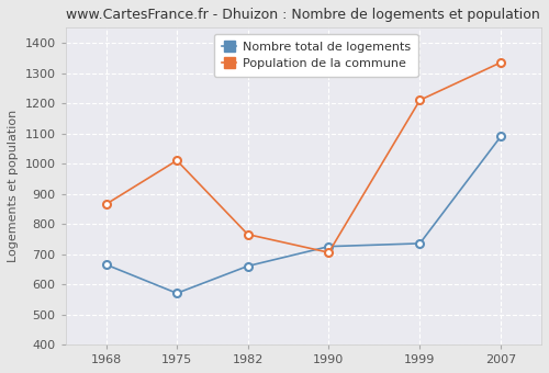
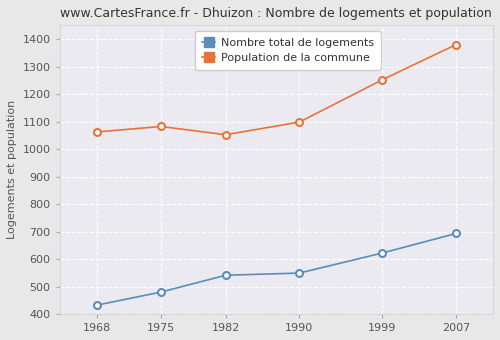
Nombre total de logements/1968: 665 -> 432
Population de la commune/1968: 865 -> 1062
Nombre total de logements/1975: 570 -> 480
Population de la commune/1975: 1010 -> 1082
Nombre total de logements/1982: 660 -> 541
Population de la commune/1982: 765 -> 1052
Nombre total de logements/1990: 725 -> 549
Population de la commune/1990: 705 -> 1098
Nombre total de logements/1999: 735 -> 622
Population de la commune/1999: 1210 -> 1252
Nombre total de logements/2007: 1090 -> 693
Population de la commune/2007: 1335 -> 1380
